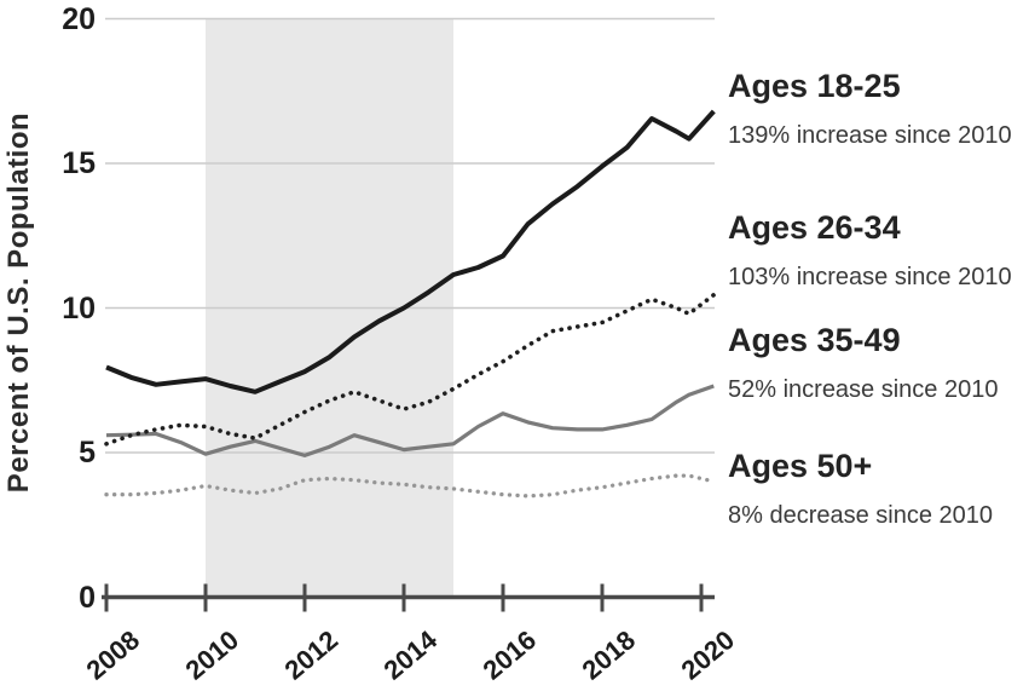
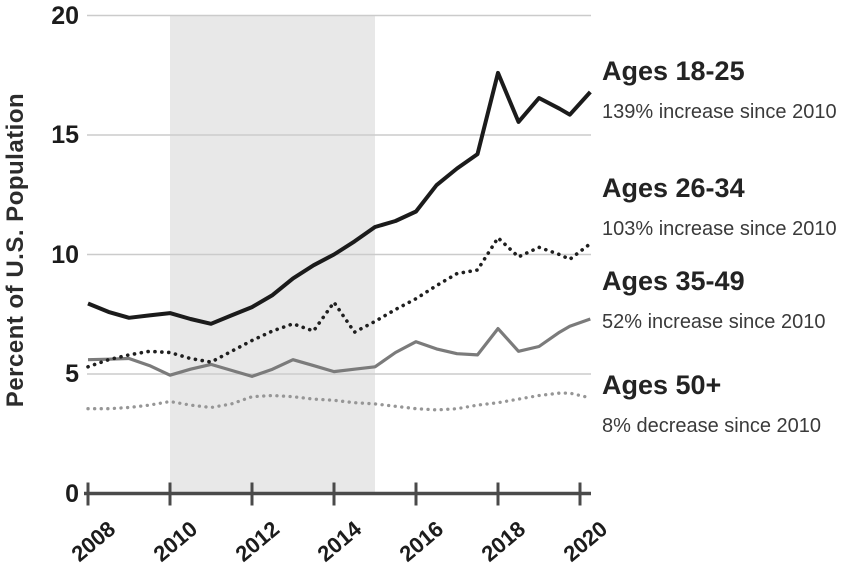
Ages 26-34/2014: 6.5 -> 8.0
Ages 18-25/2018: 14.9 -> 17.6
Ages 26-34/2018: 9.5 -> 10.7
Ages 35-49/2018: 5.8 -> 6.9
